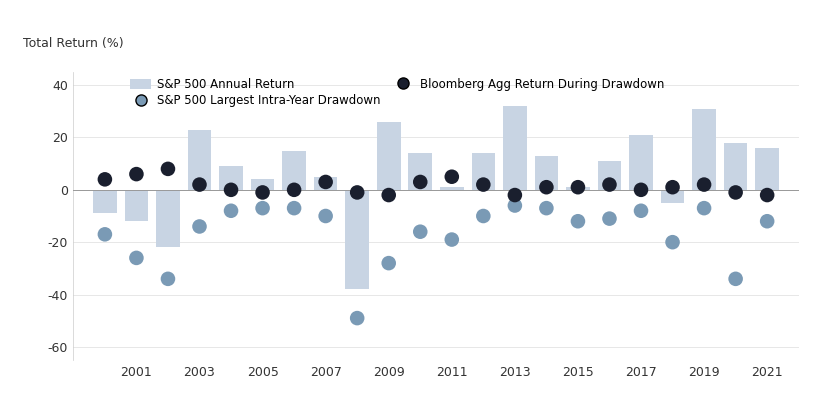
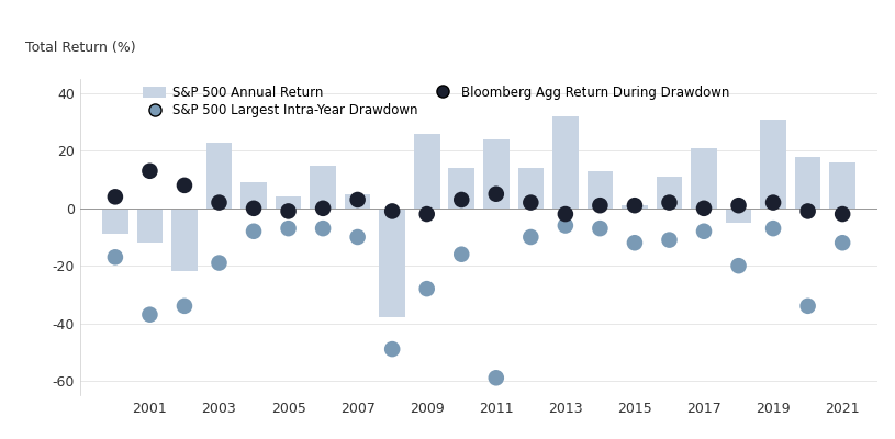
S&P 500 Largest Intra-Year Drawdown/2001: -26 -> -37
Bloomberg Agg Return During Drawdown/2001: 6 -> 13
S&P 500 Largest Intra-Year Drawdown/2003: -14 -> -19
S&P 500 Annual Return/2011: 1 -> 24
S&P 500 Largest Intra-Year Drawdown/2011: -19 -> -59
